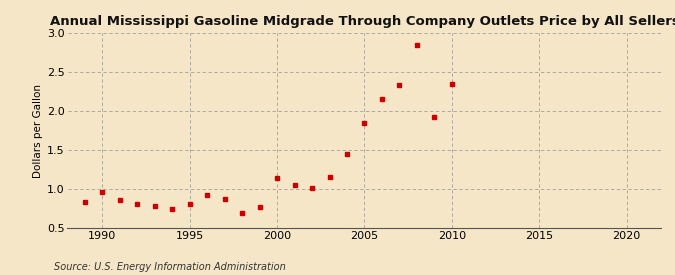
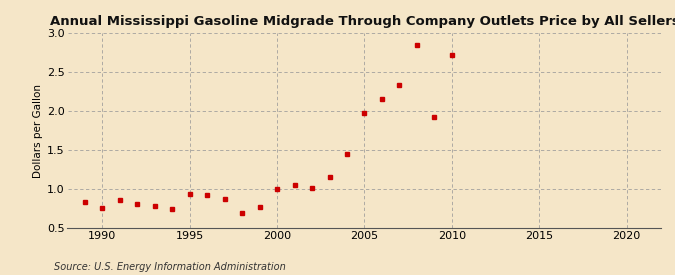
1990: 0.96 -> 0.76
1995: 0.81 -> 0.94
2000: 1.14 -> 1.00
2005: 1.85 -> 1.98
2010: 2.35 -> 2.72
